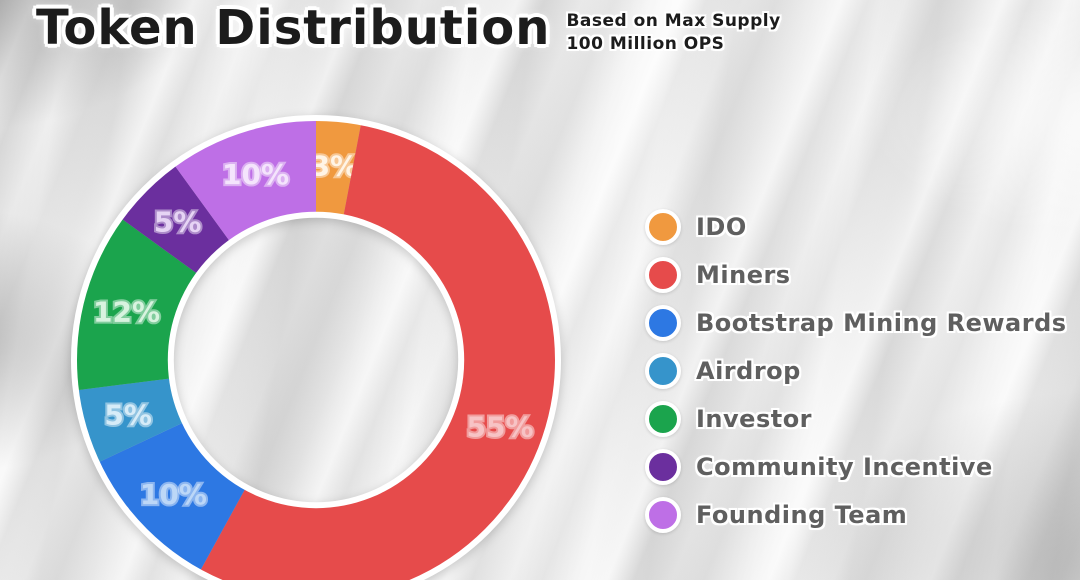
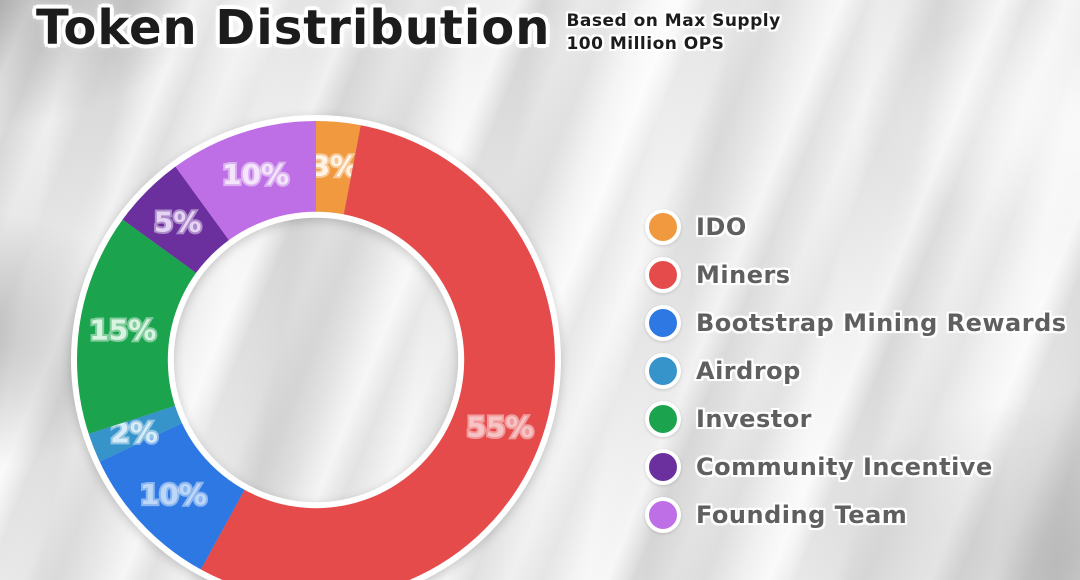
Airdrop: 5% -> 2%
Investor: 12% -> 15%
